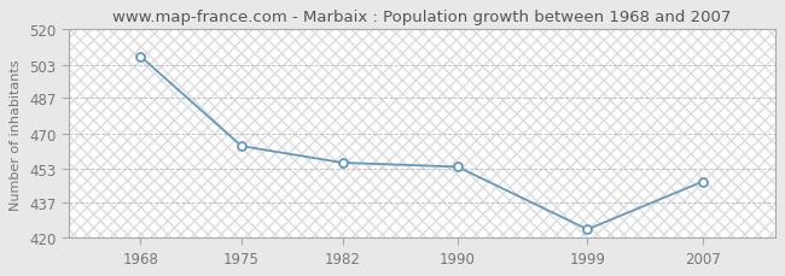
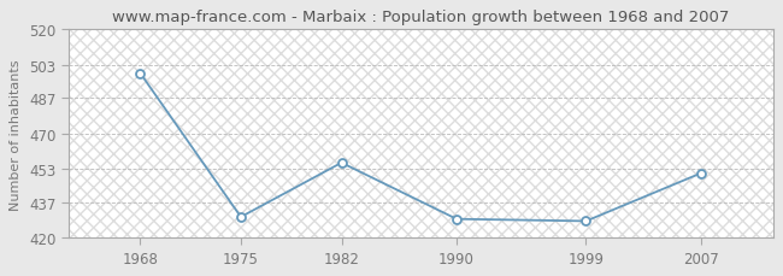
1968: 507 -> 499
1975: 464 -> 430
1990: 454 -> 429
1999: 424 -> 428
2007: 447 -> 451
